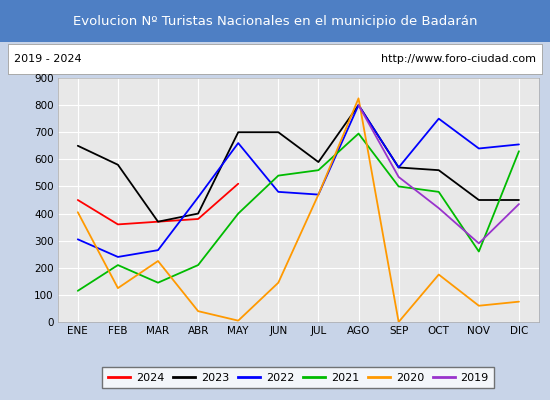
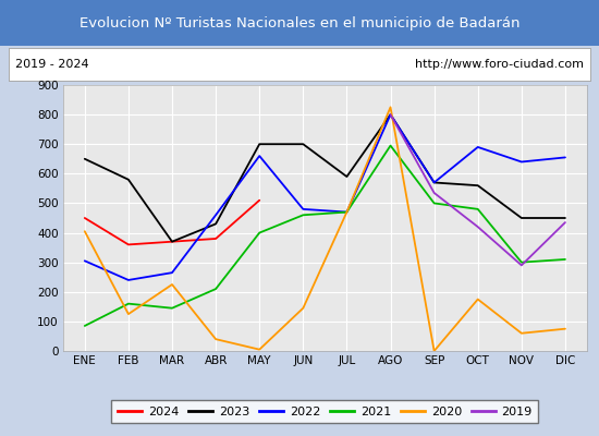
2021/ENE: 115 -> 85
2021/FEB: 210 -> 160
2023/ABR: 400 -> 430
2021/JUN: 540 -> 460
2021/JUL: 560 -> 470
2022/OCT: 750 -> 690
2021/NOV: 260 -> 300
2021/DIC: 630 -> 310
